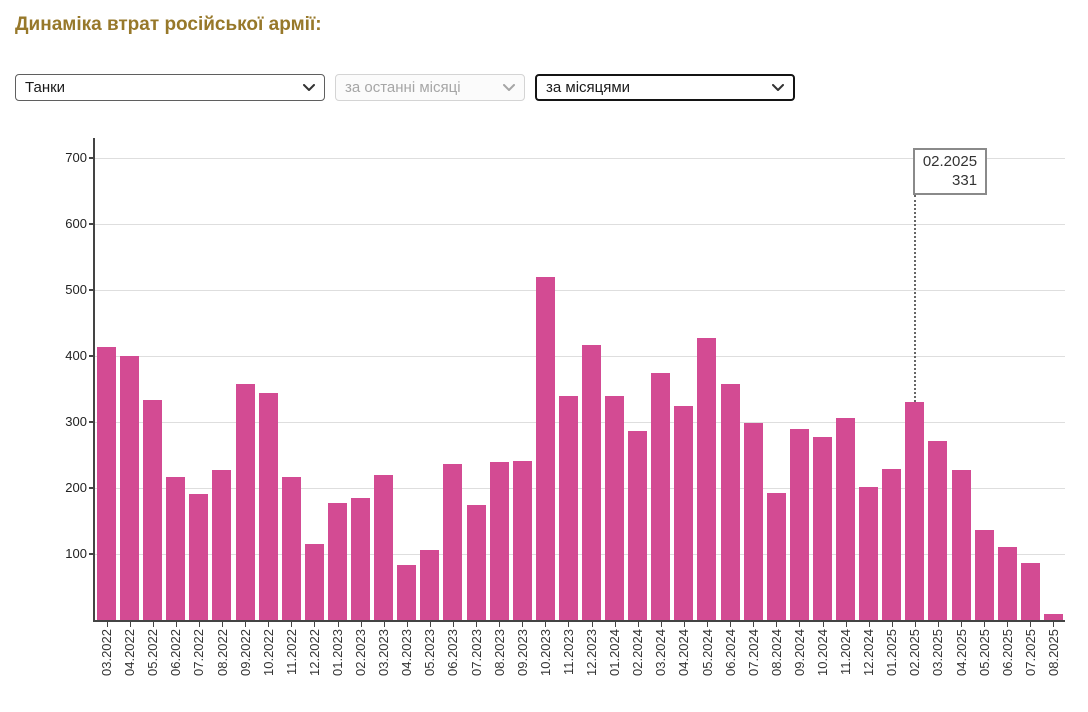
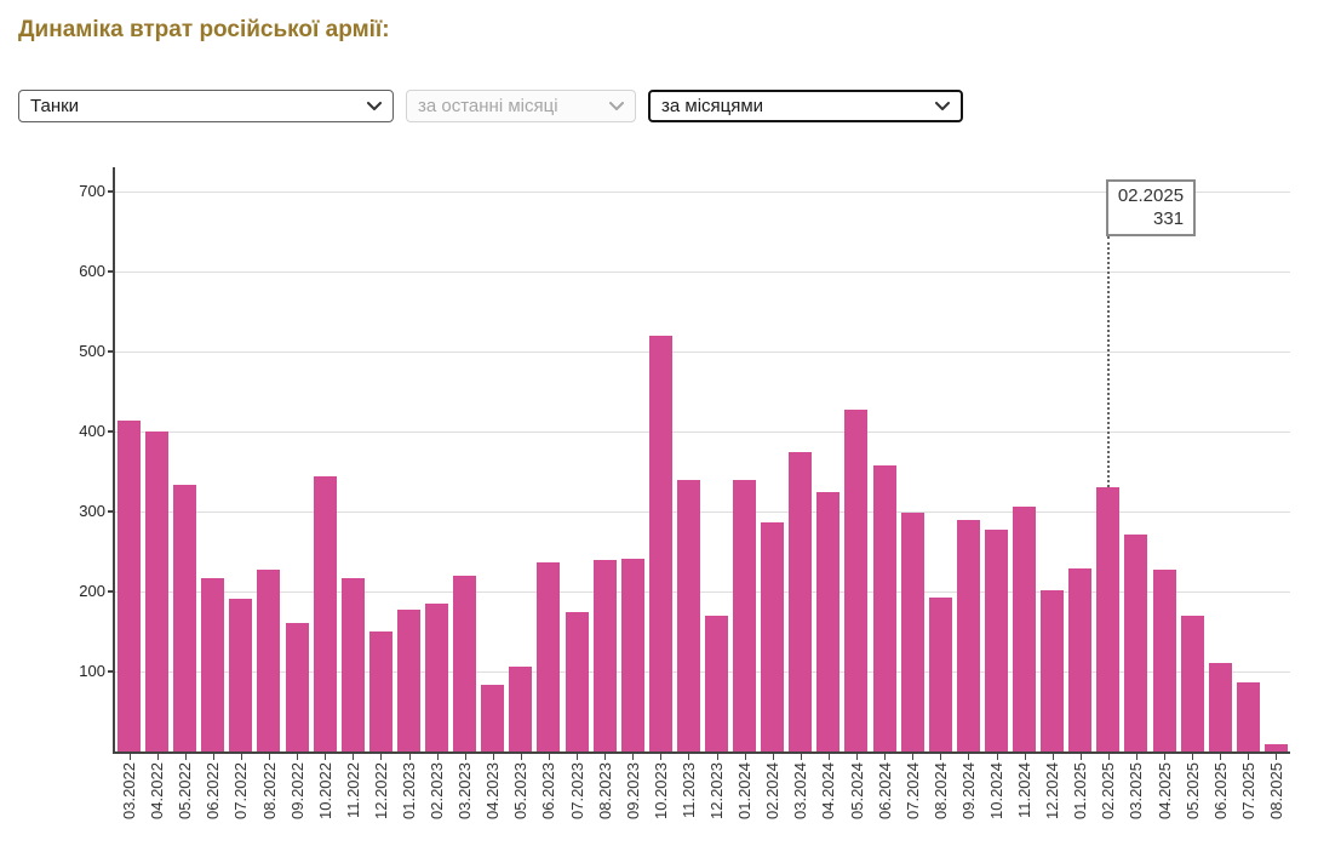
09.2022: 360 -> 160
12.2022: 120 -> 150
12.2023: 420 -> 170
05.2025: 140 -> 170
